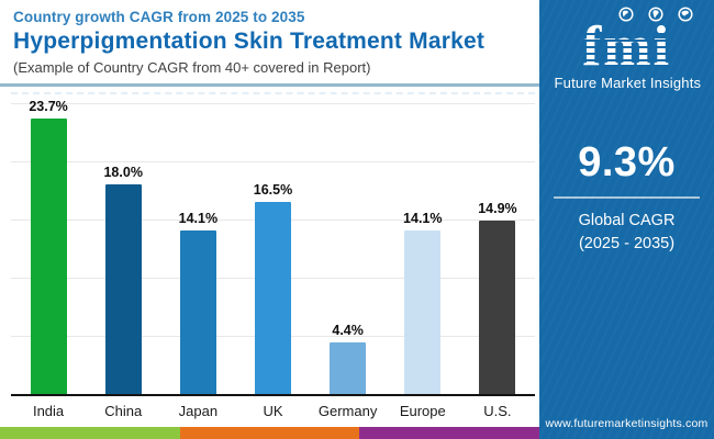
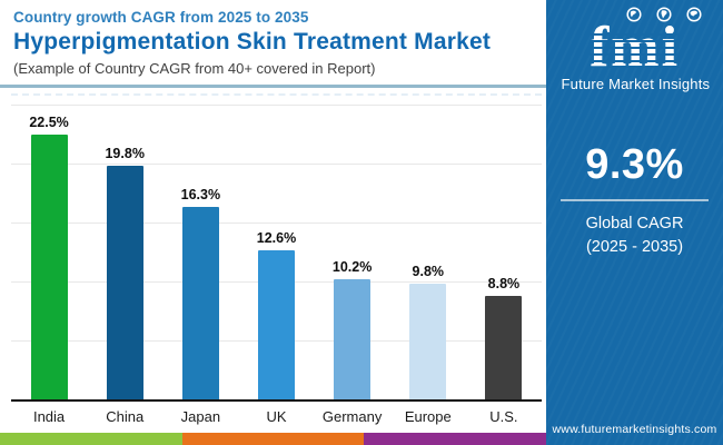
India: 23.7% -> 22.5%
China: 18.0% -> 19.8%
Japan: 14.1% -> 16.3%
UK: 16.5% -> 12.6%
Germany: 4.4% -> 10.2%
Europe: 14.1% -> 9.8%
U.S.: 14.9% -> 8.8%
